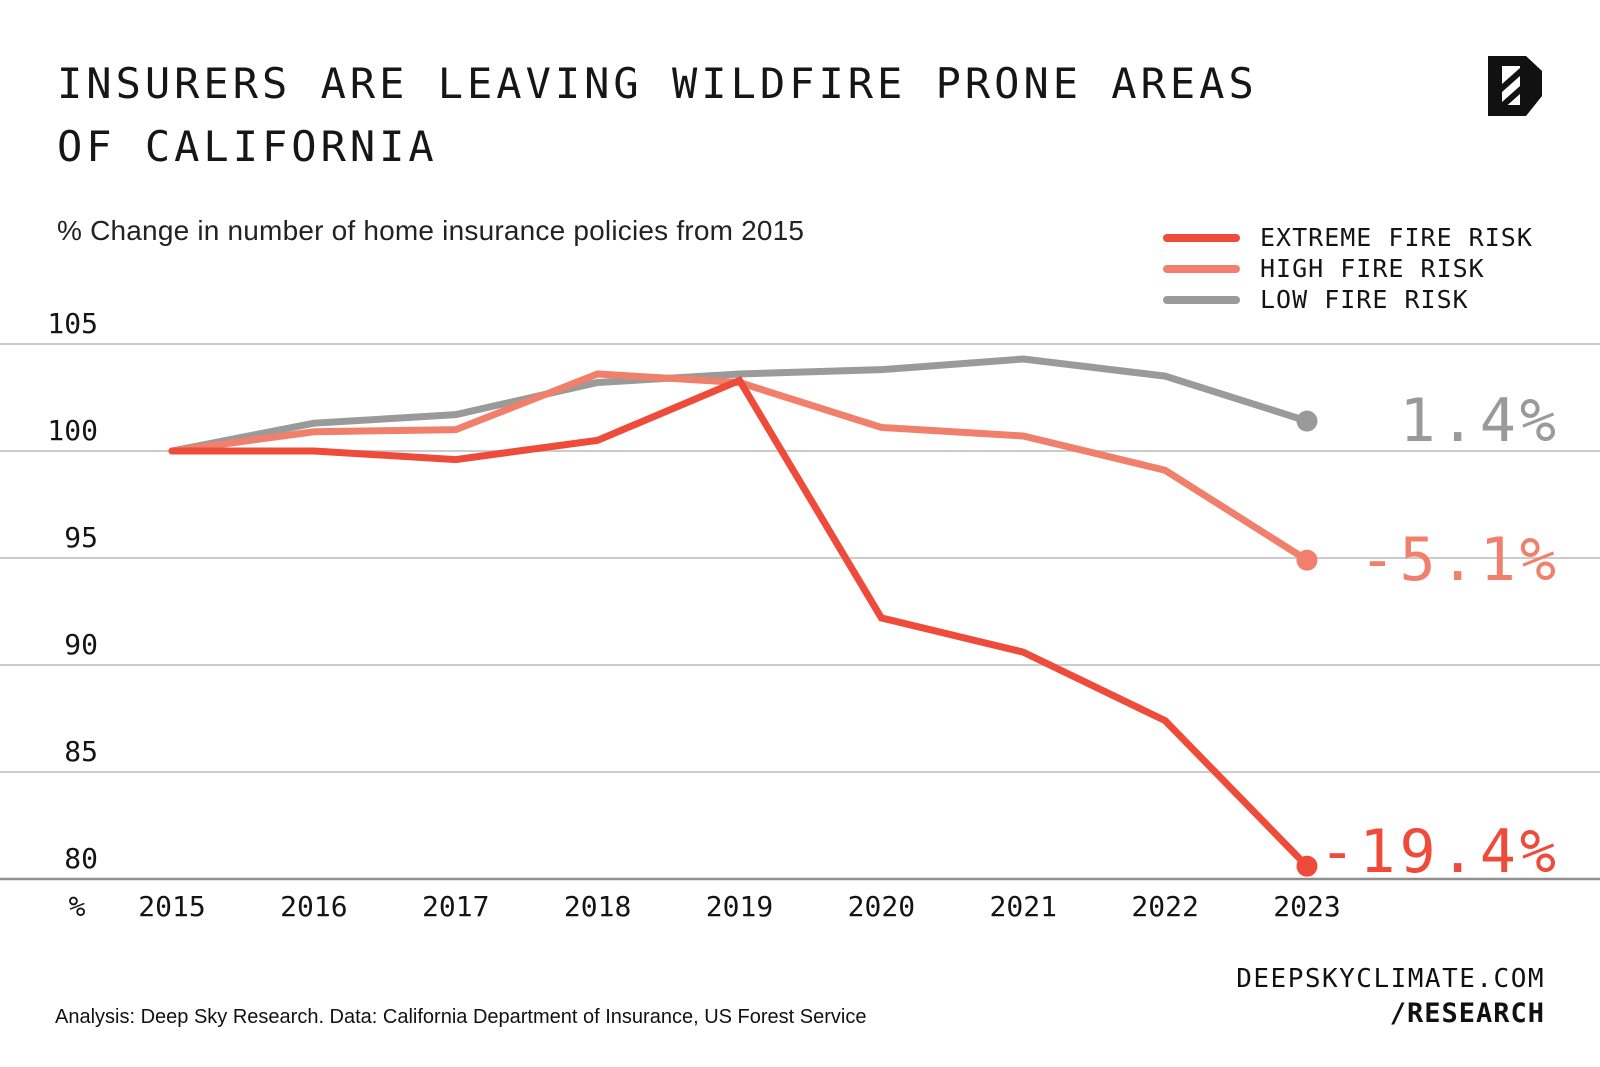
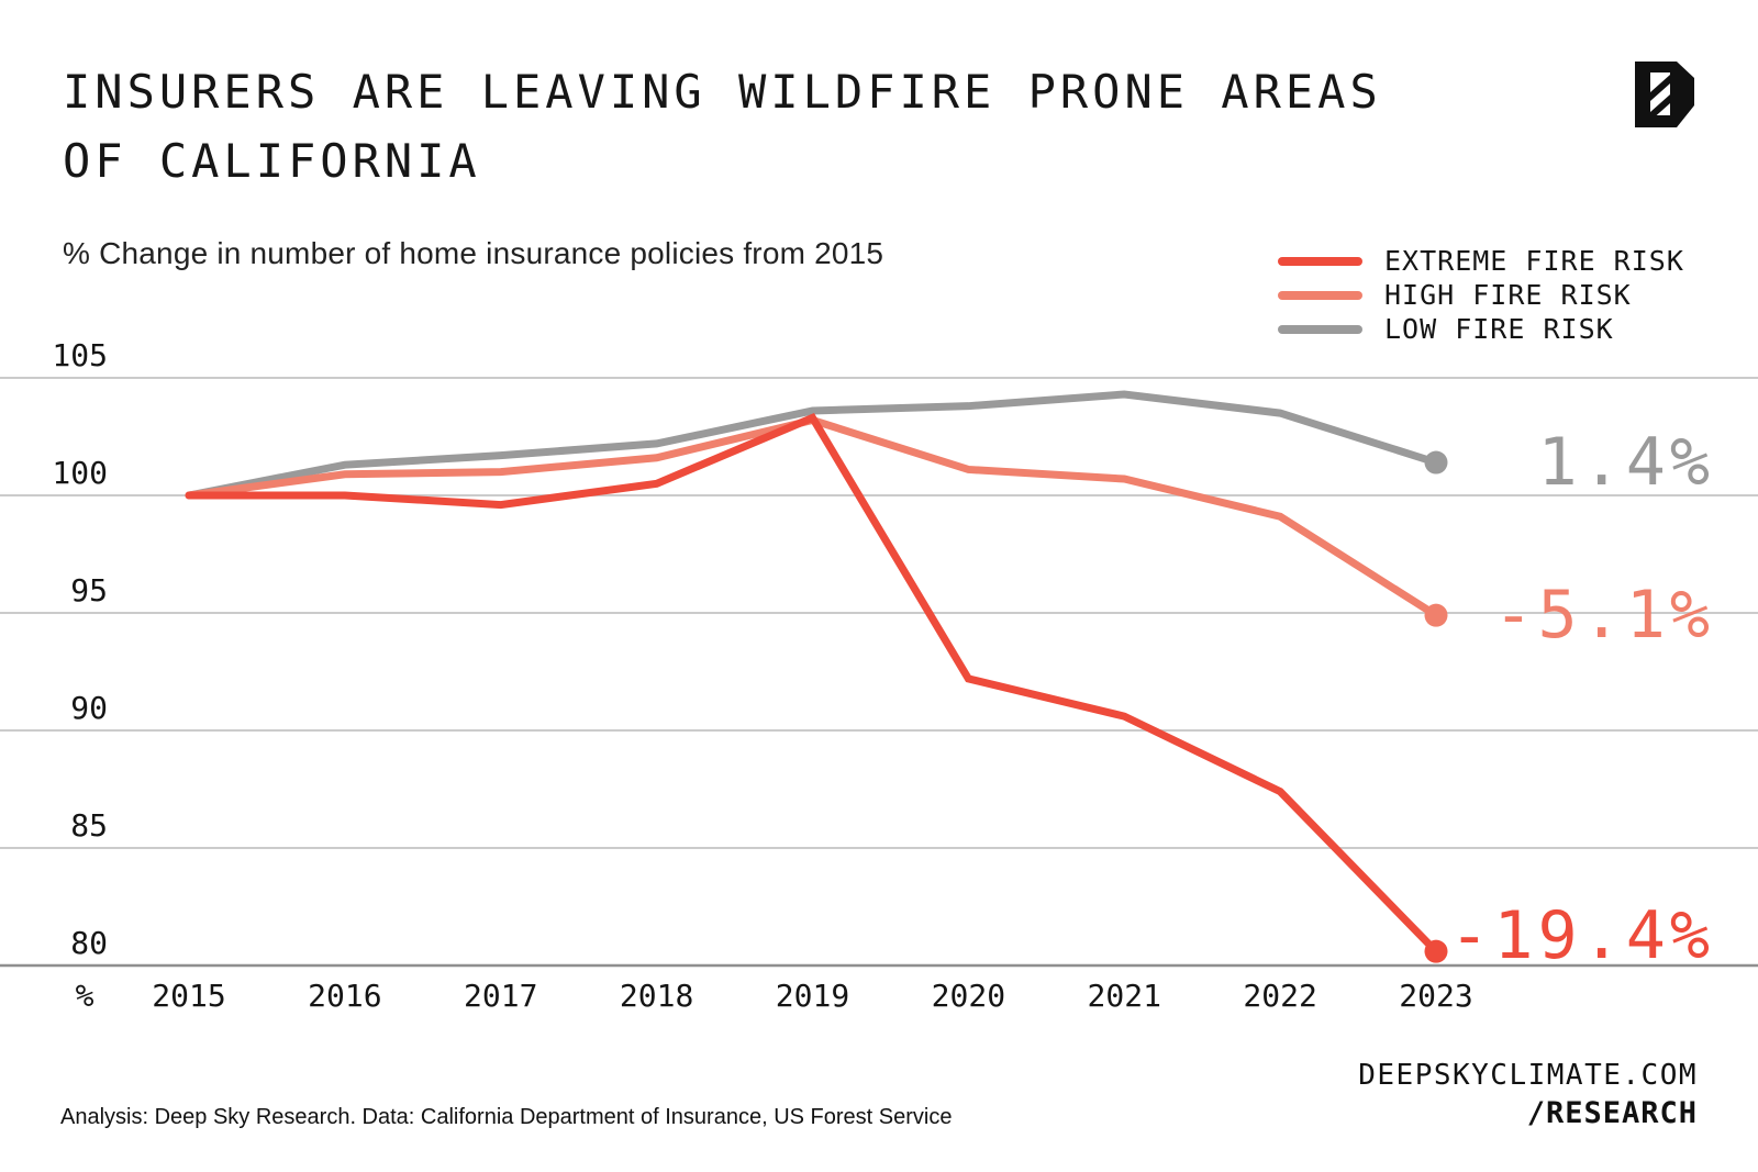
HIGH FIRE RISK/2018: 103.6 -> 101.6
LOW FIRE RISK/2018: 103.2 -> 102.2
